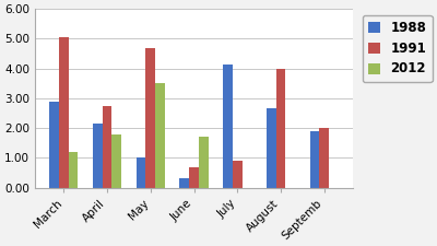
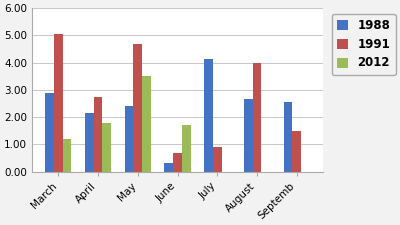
1988/May: 1.00 -> 2.40
1988/Septemb: 1.90 -> 2.55
1991/Septemb: 2.00 -> 1.50
